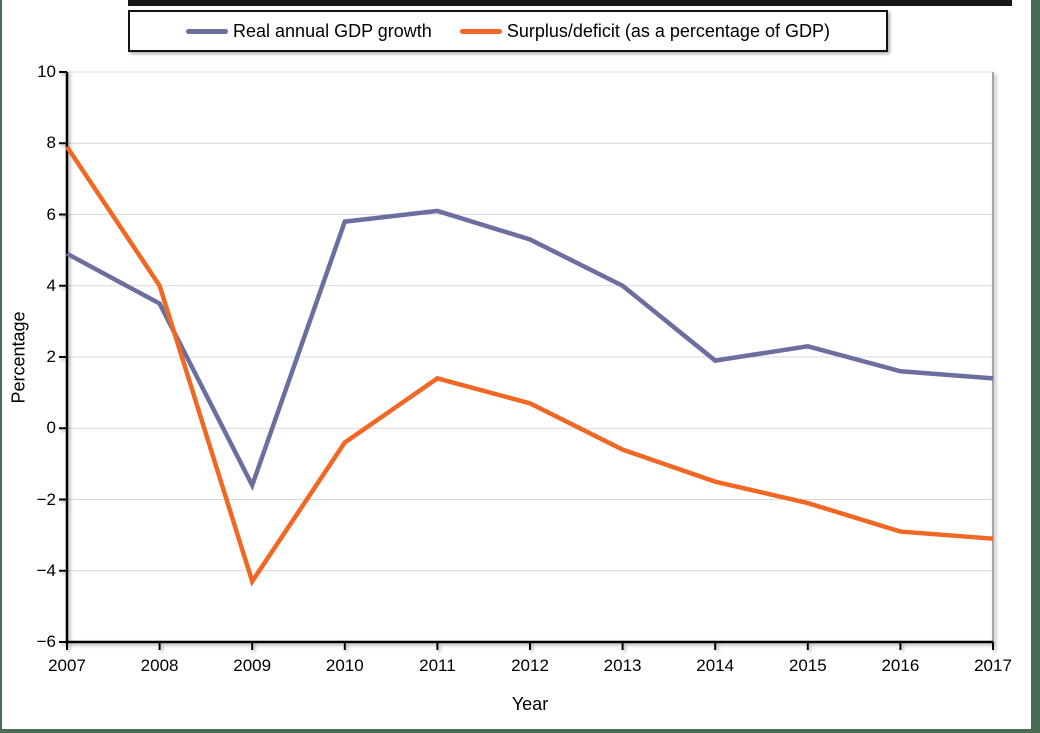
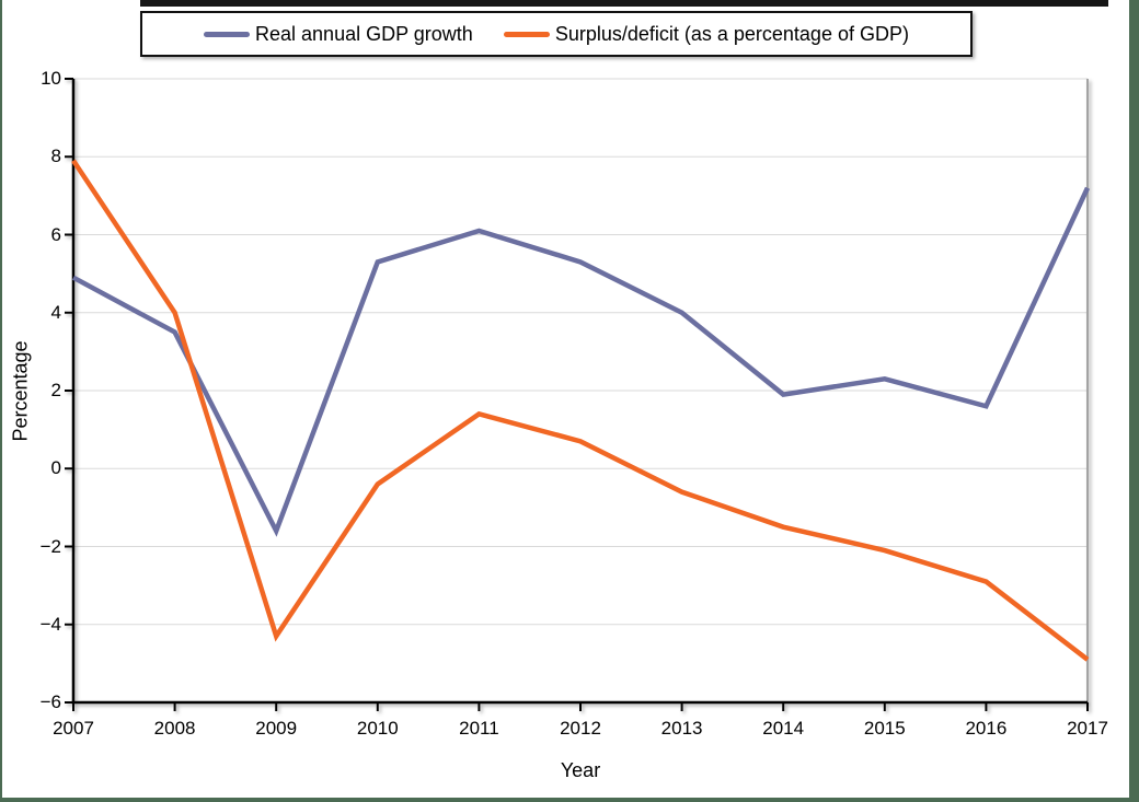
Real annual GDP growth/2010: 5.8 -> 5.3
Real annual GDP growth/2017: 1.4 -> 7.2
Surplus/deficit (as a percentage of GDP)/2017: -3.1 -> -4.9
